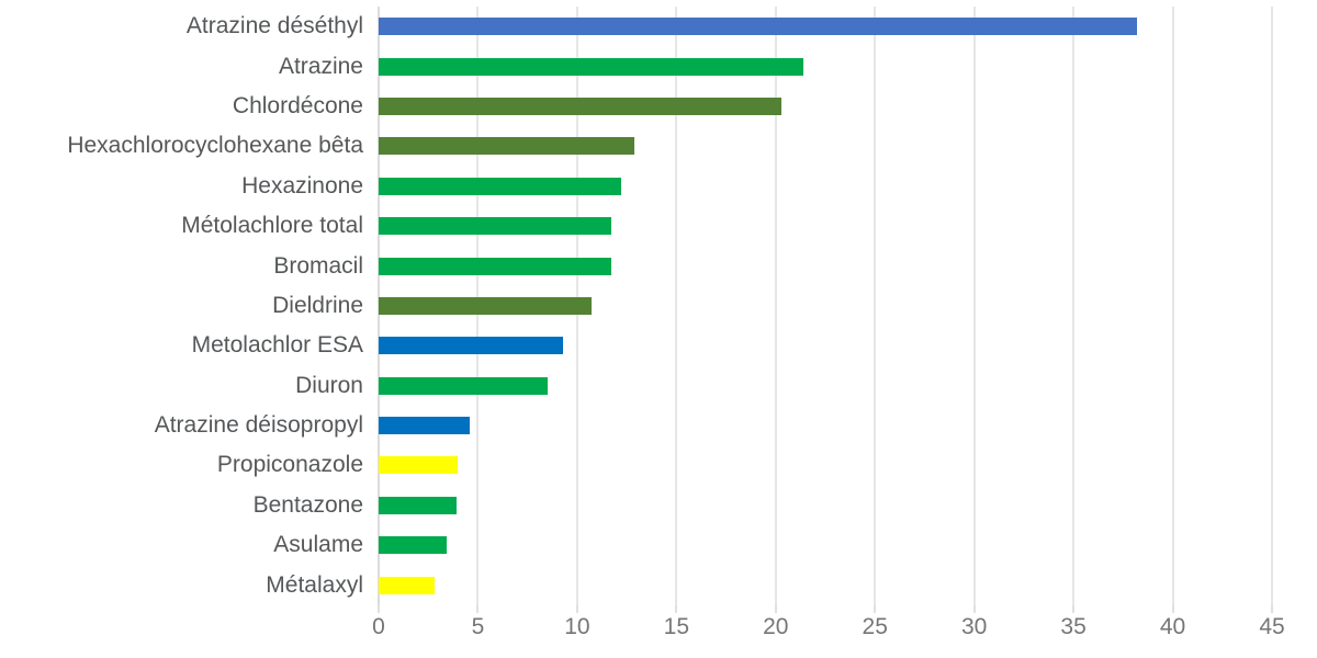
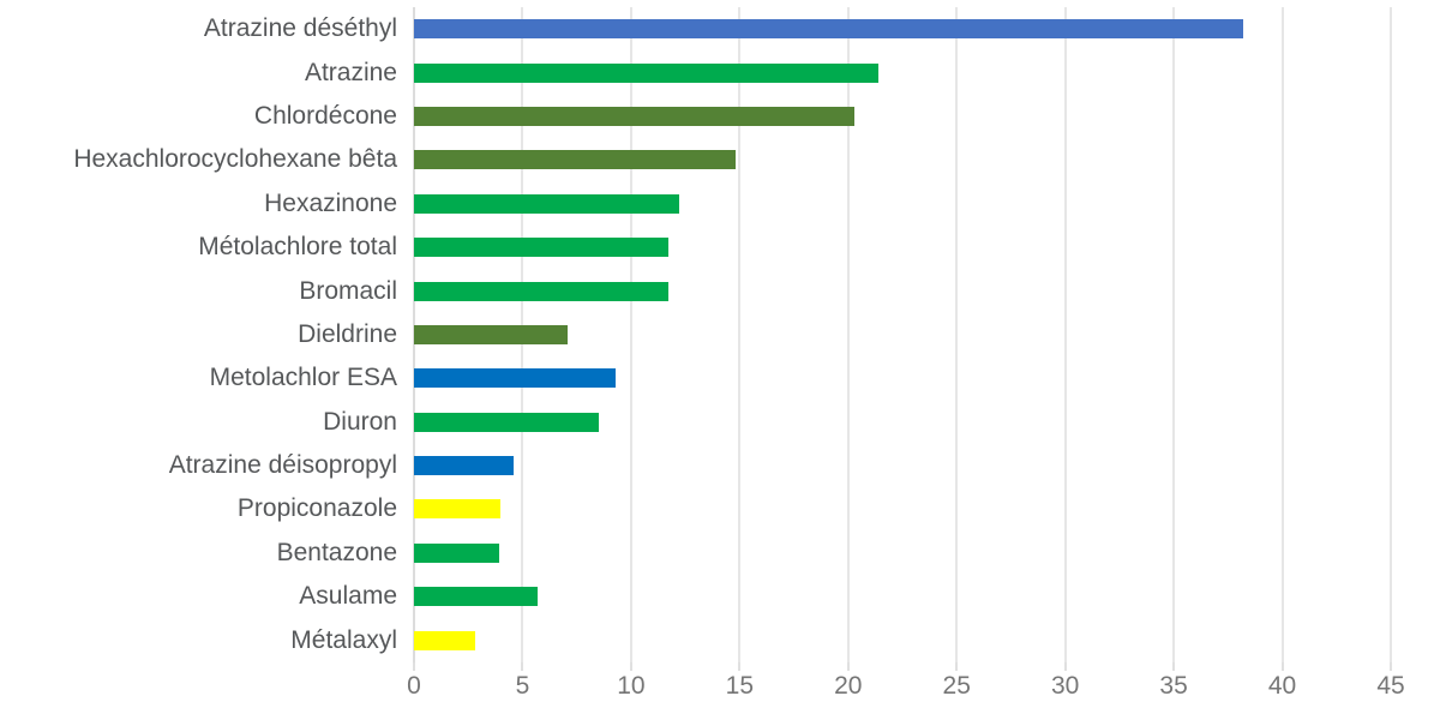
Hexachlorocyclohexane bêta: 12.9 -> 14.8
Dieldrine: 10.7 -> 7.1
Asulame: 3.4 -> 5.7
